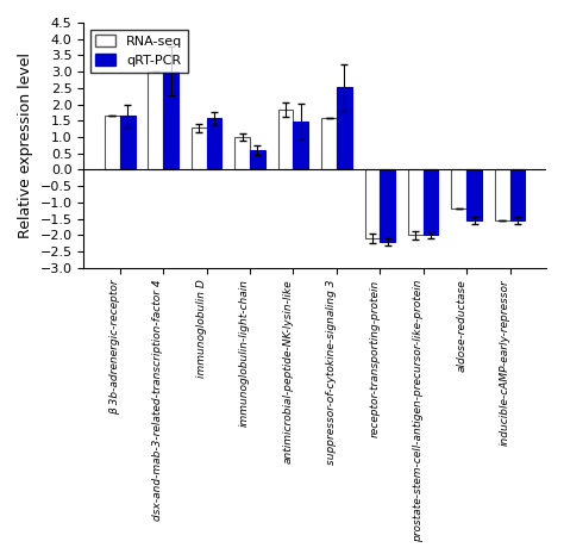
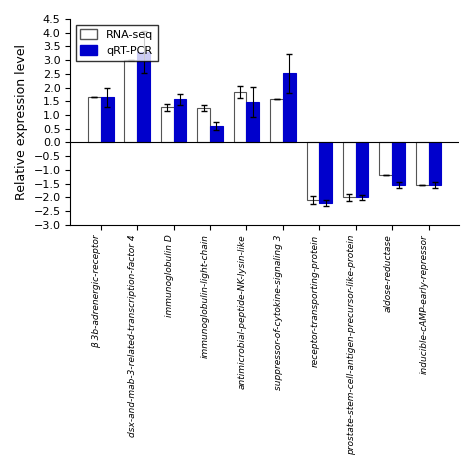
qRT-PCR/dsx-and-mab-3-related-transcription-factor 4: 3.02 -> 3.30
RNA-seq/immunoglobulin-light-chain: 1.00 -> 1.25
